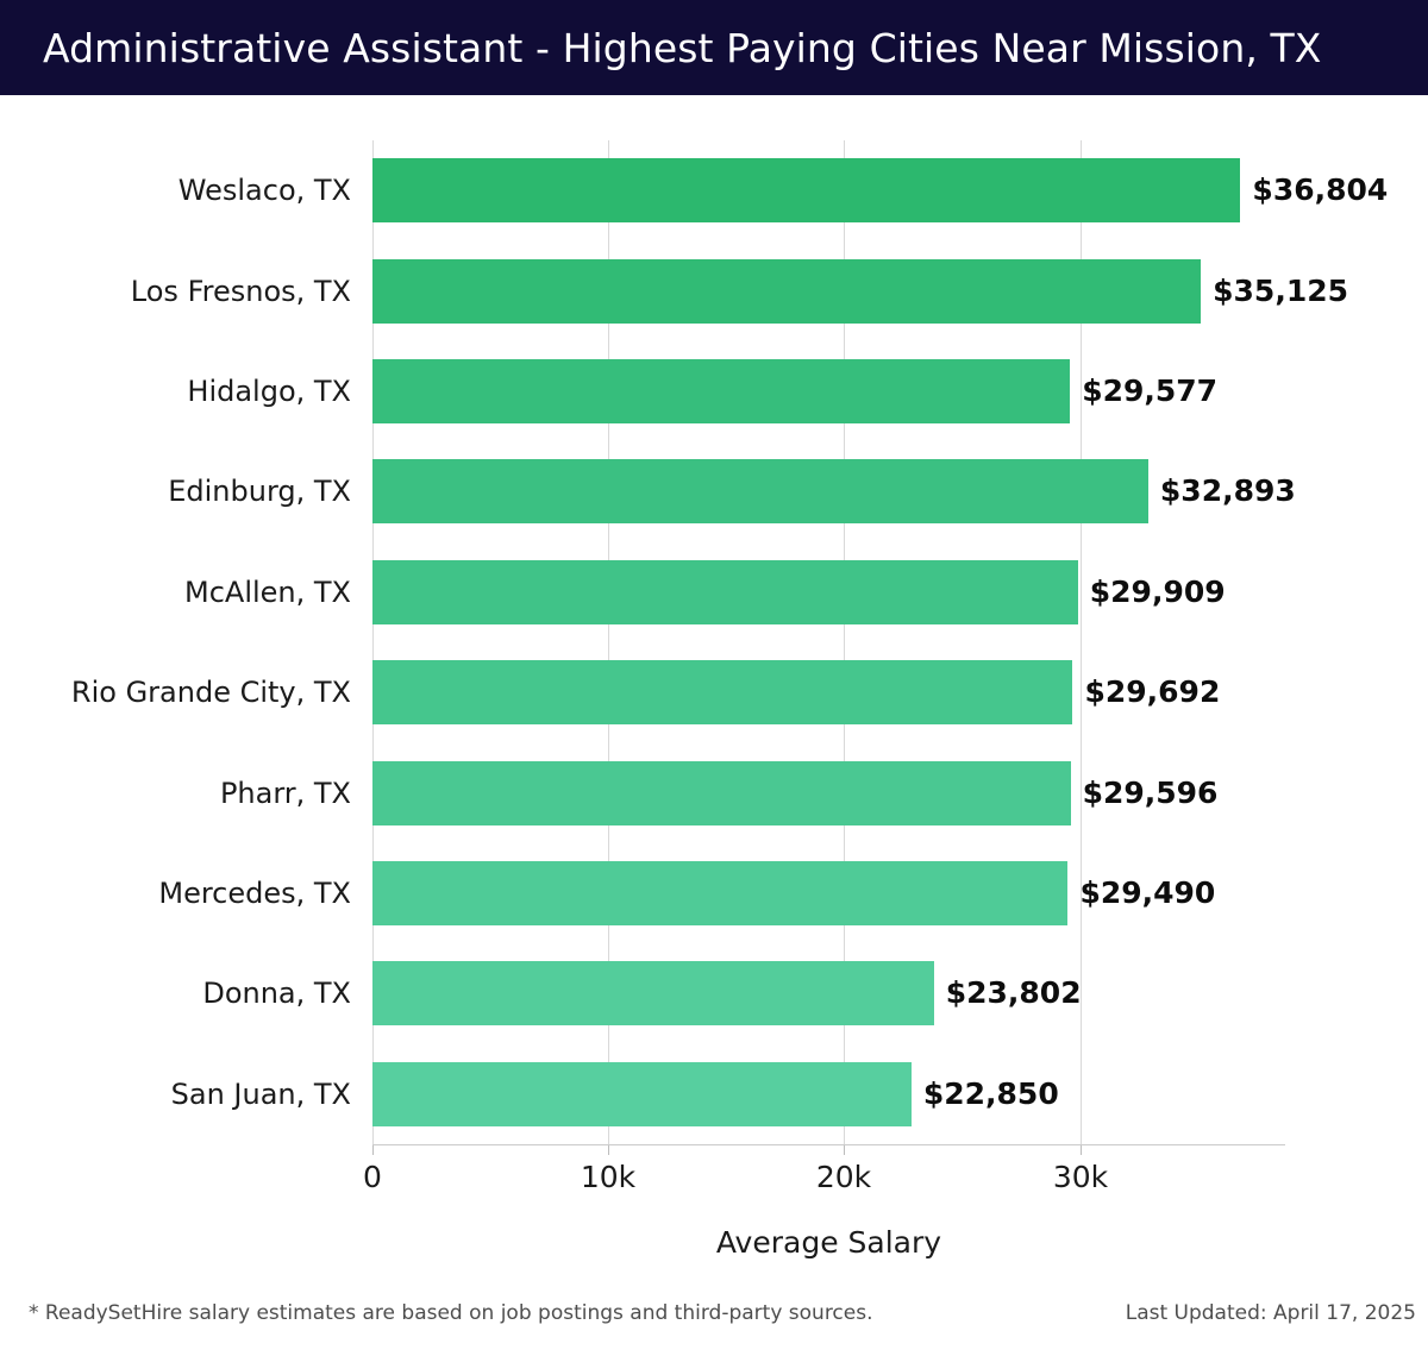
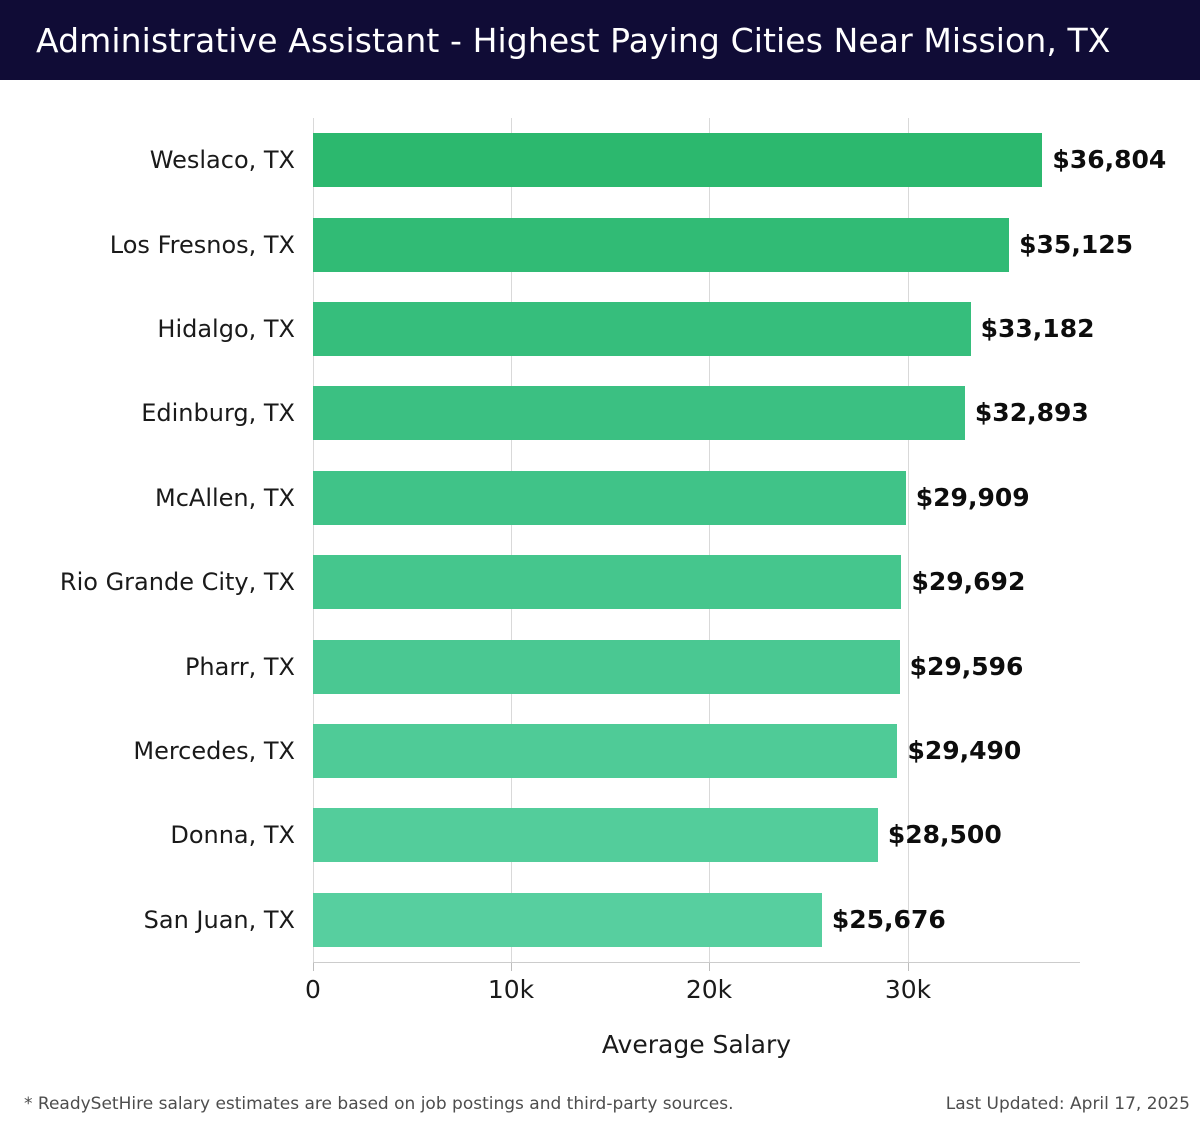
Hidalgo, TX: $29,577 -> $33,182
Donna, TX: $23,802 -> $28,500
San Juan, TX: $22,850 -> $25,676
